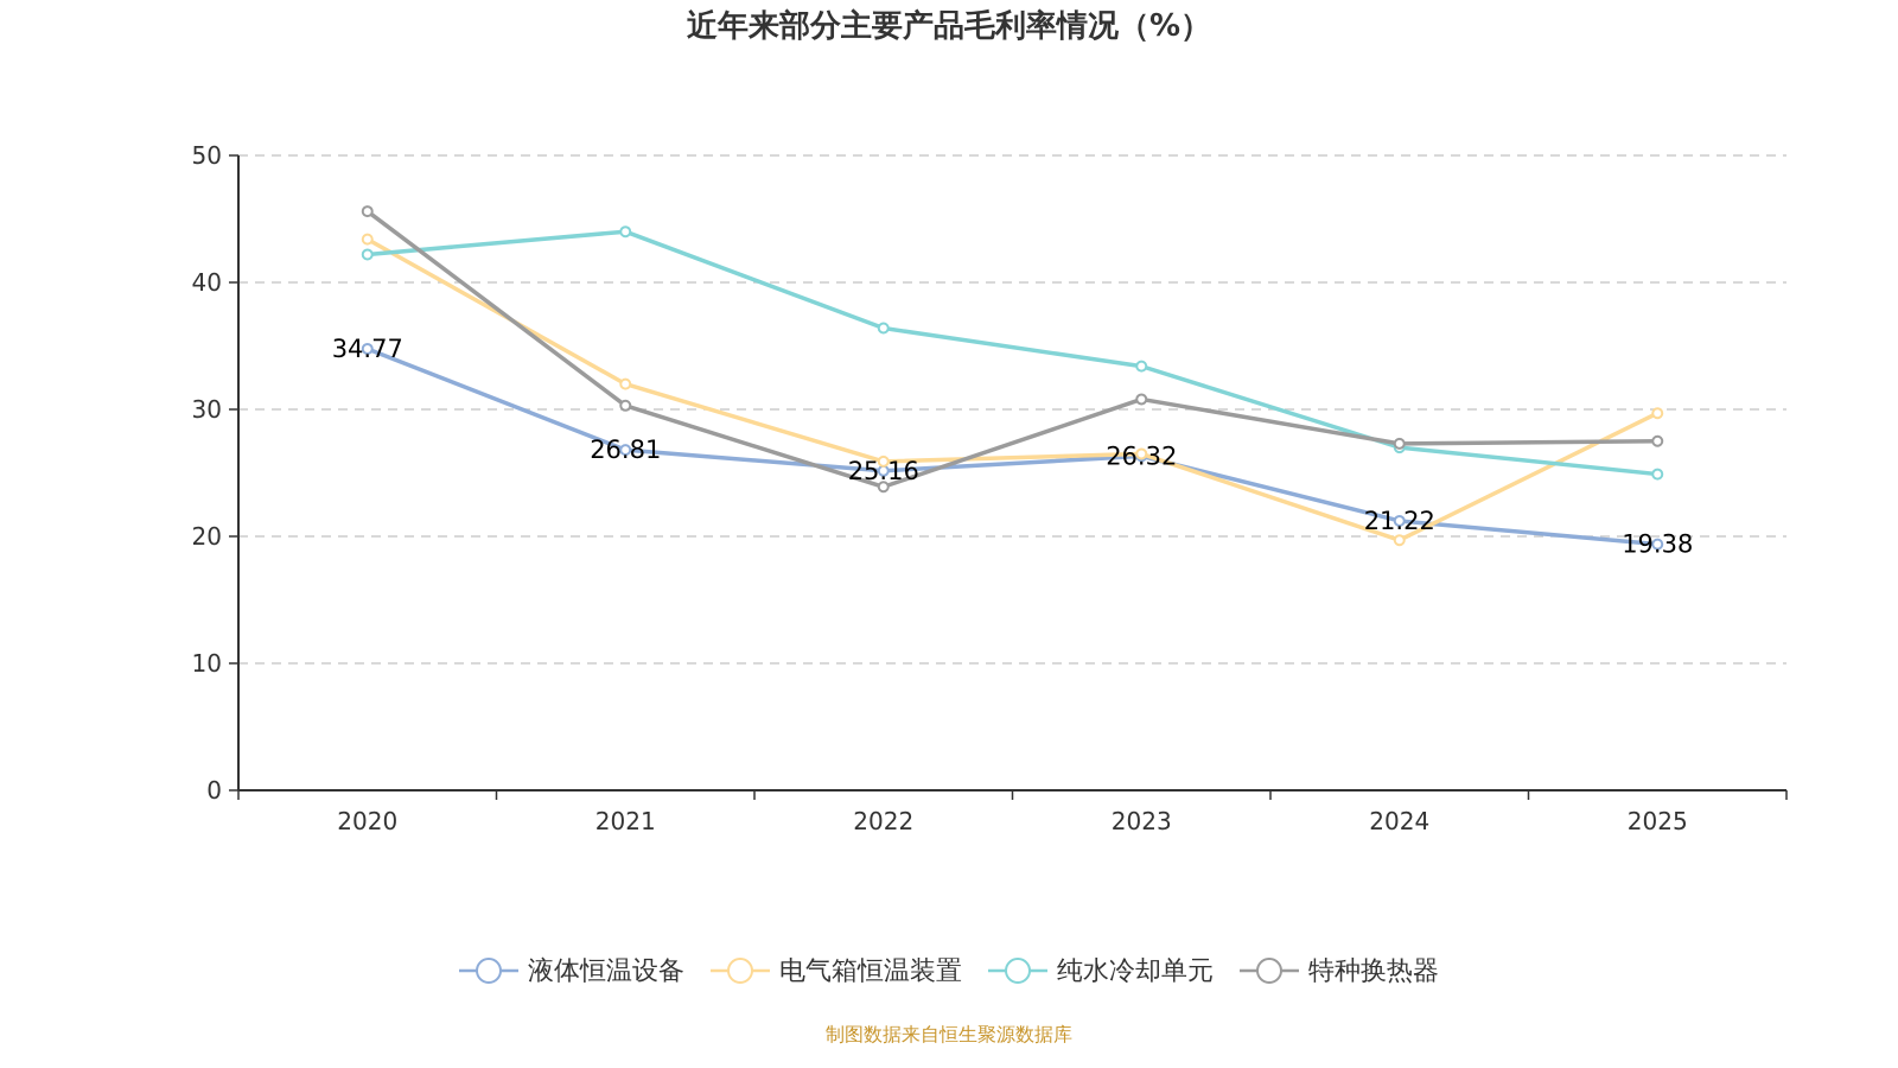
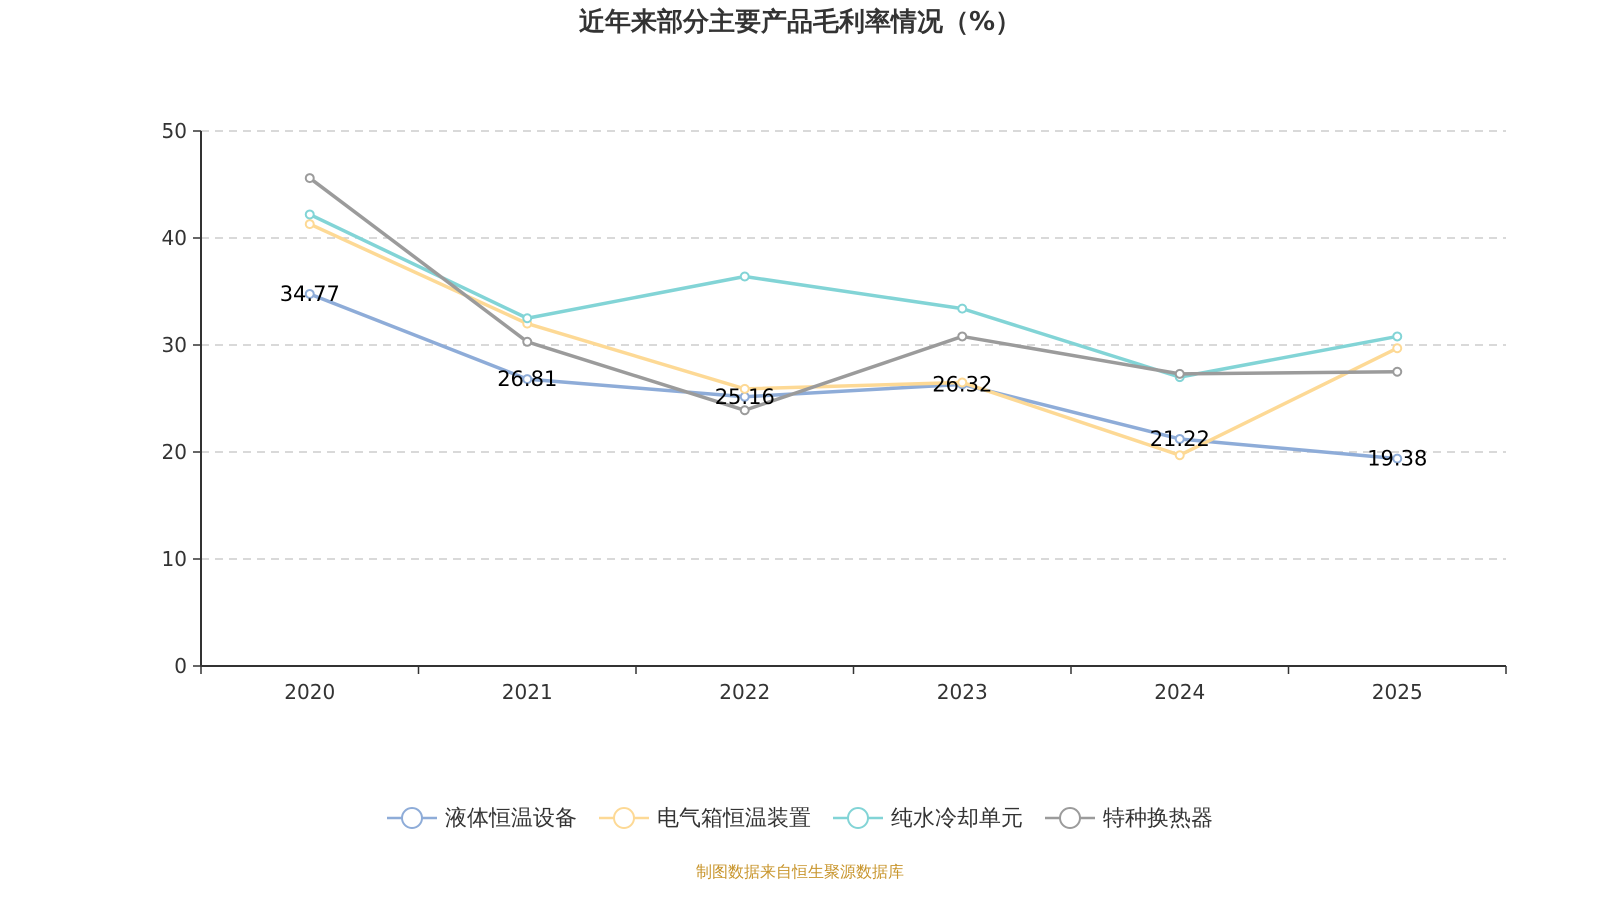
电气箱恒温装置/2020: 43.4 -> 41.3
纯水冷却单元/2021: 44.0 -> 32.5
纯水冷却单元/2025: 24.9 -> 30.8
